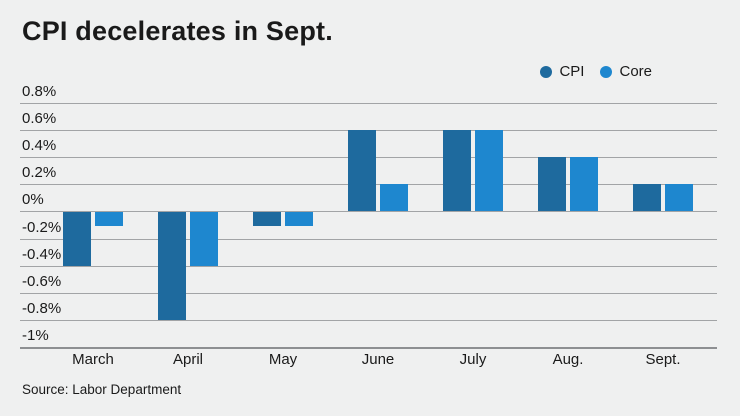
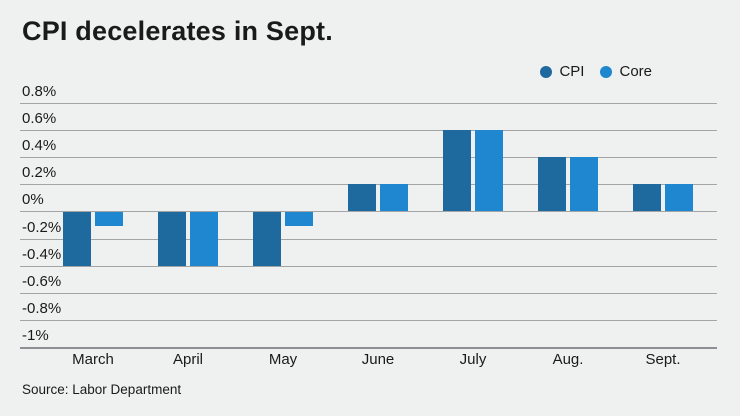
CPI/April: -0.8% -> -0.4%
CPI/May: -0.1% -> -0.4%
CPI/June: 0.6% -> 0.2%
